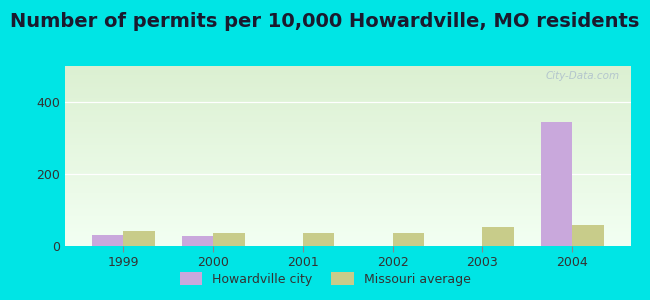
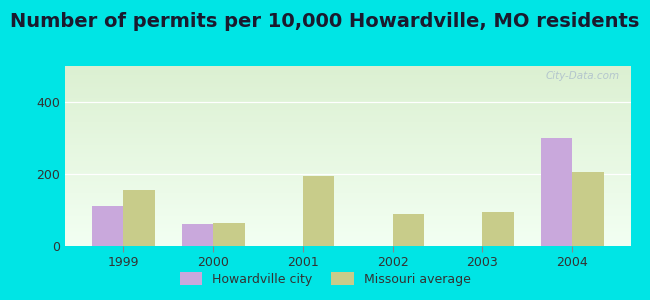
Howardville city/1999: 30 -> 110
Missouri average/1999: 42 -> 155
Howardville city/2000: 28 -> 60
Missouri average/2000: 37 -> 65
Missouri average/2001: 35 -> 195
Missouri average/2002: 35 -> 90
Missouri average/2003: 52 -> 95
Howardville city/2004: 345 -> 300
Missouri average/2004: 57 -> 205
